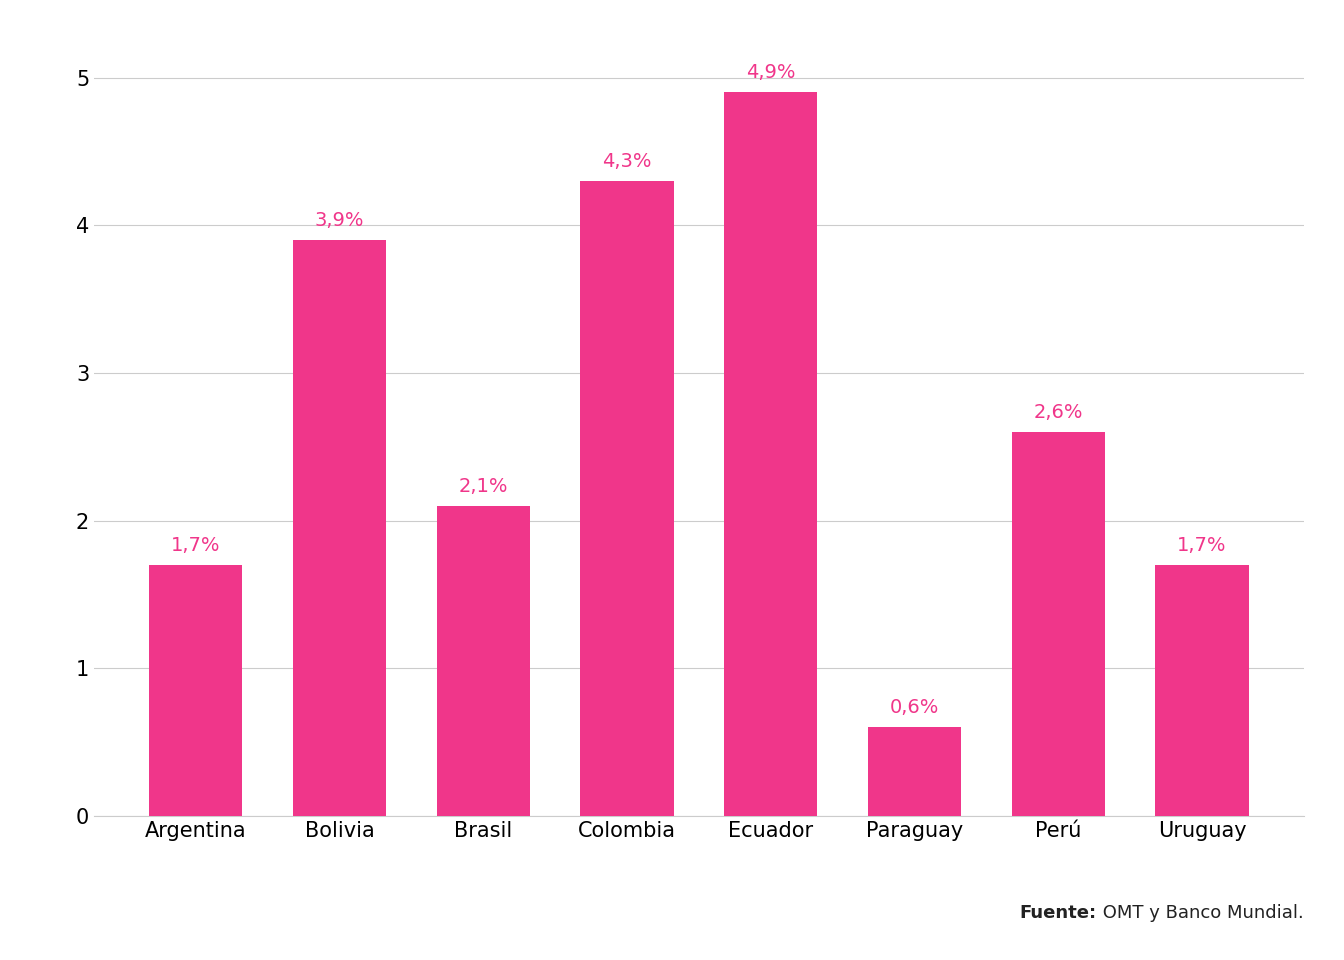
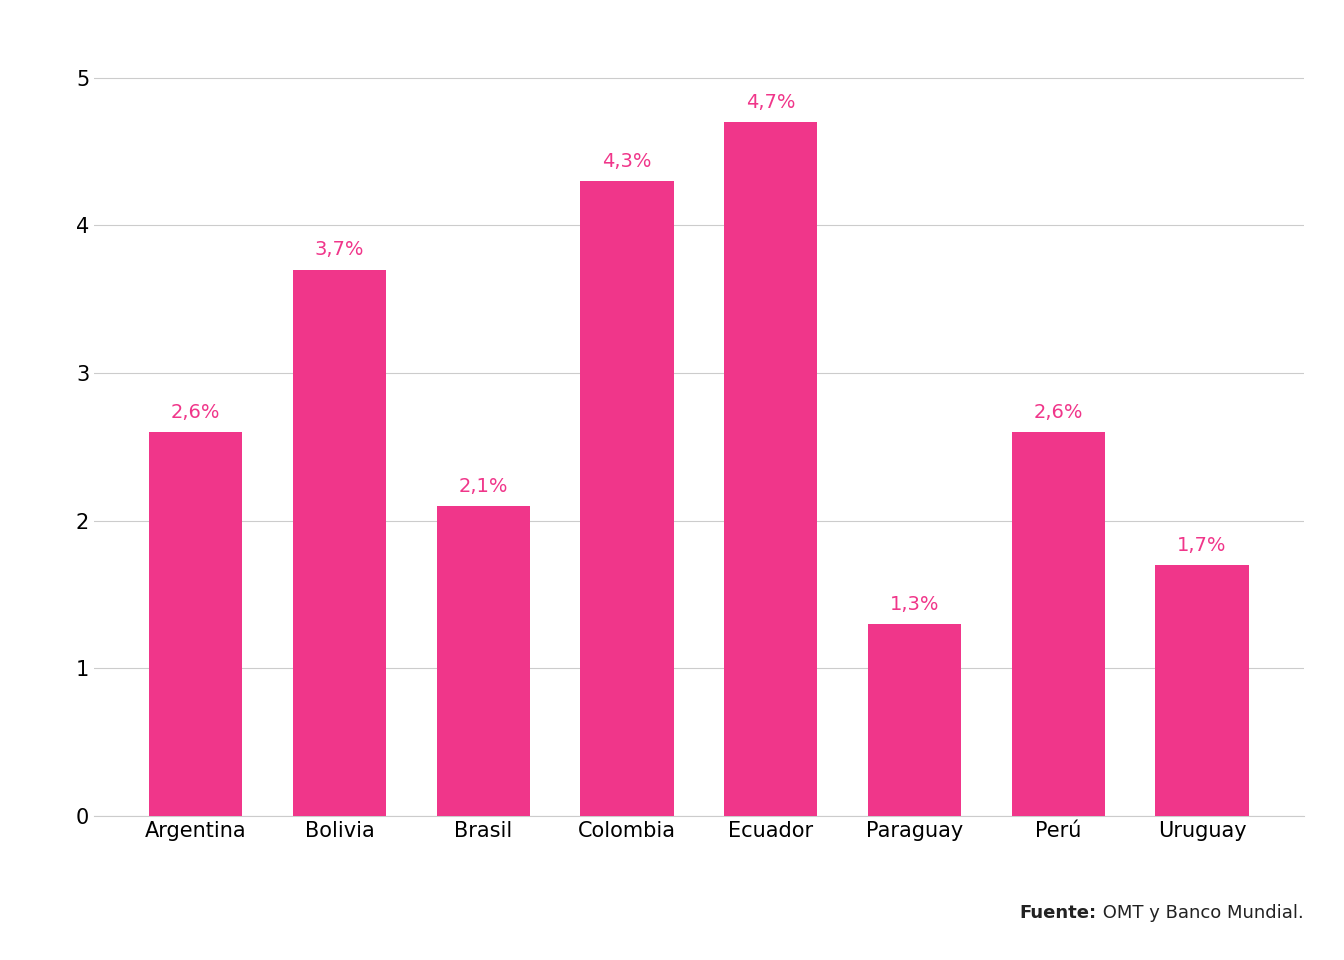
Argentina: 1,7% -> 2,6%
Bolivia: 3,9% -> 3,7%
Ecuador: 4,9% -> 4,7%
Paraguay: 0,6% -> 1,3%
